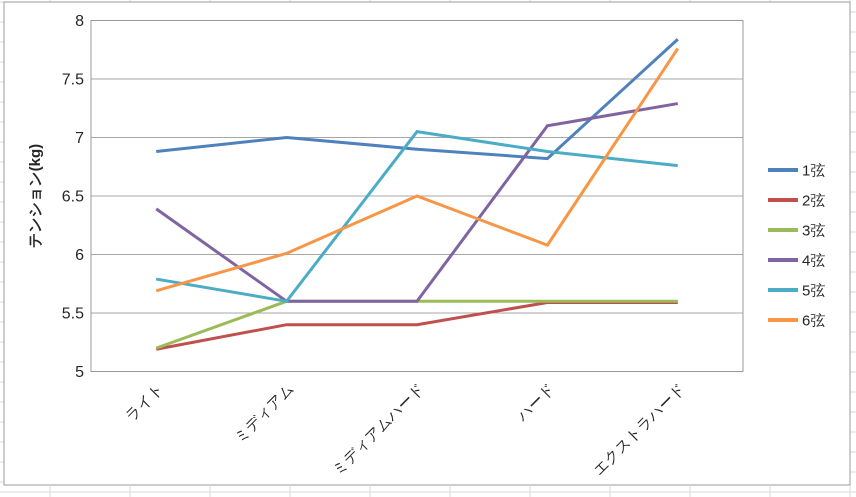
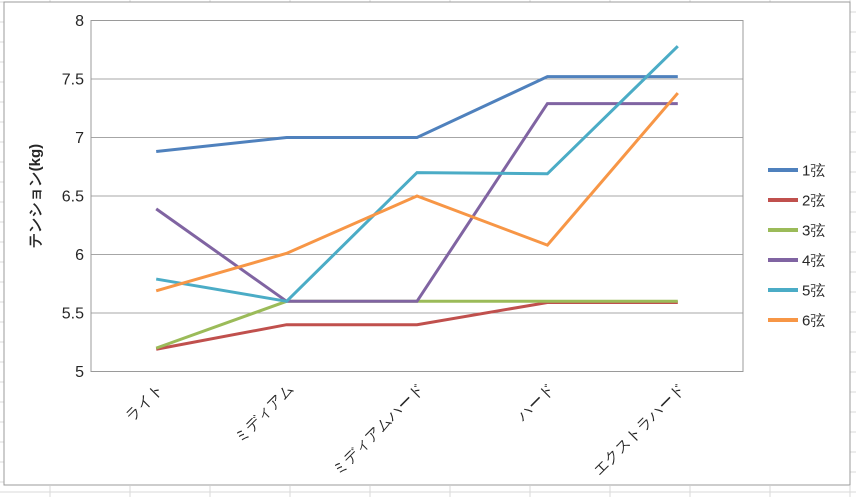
1弦/ミディアムハード: 6.90 -> 7.00
5弦/ミディアムハード: 7.05 -> 6.70
1弦/ハード: 6.82 -> 7.52
4弦/ハード: 7.10 -> 7.29
5弦/ハード: 6.88 -> 6.69
1弦/エクストラハード: 7.84 -> 7.52
5弦/エクストラハード: 6.76 -> 7.78
6弦/エクストラハード: 7.76 -> 7.38
